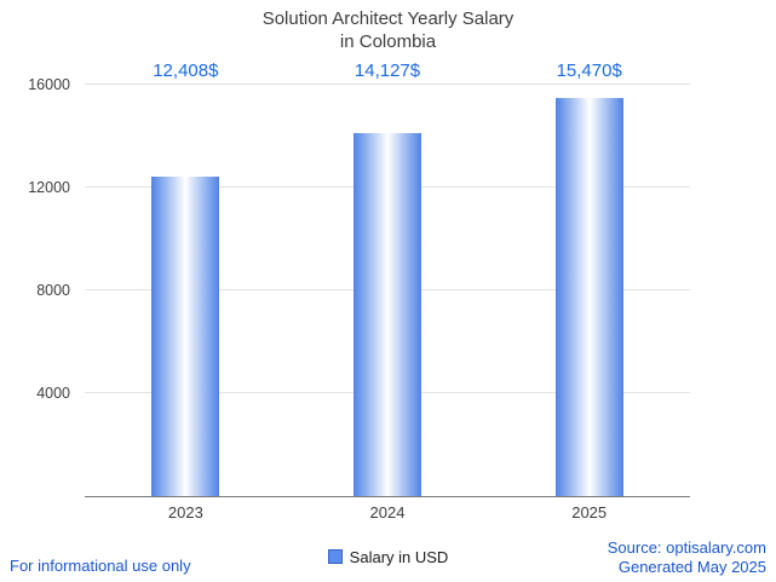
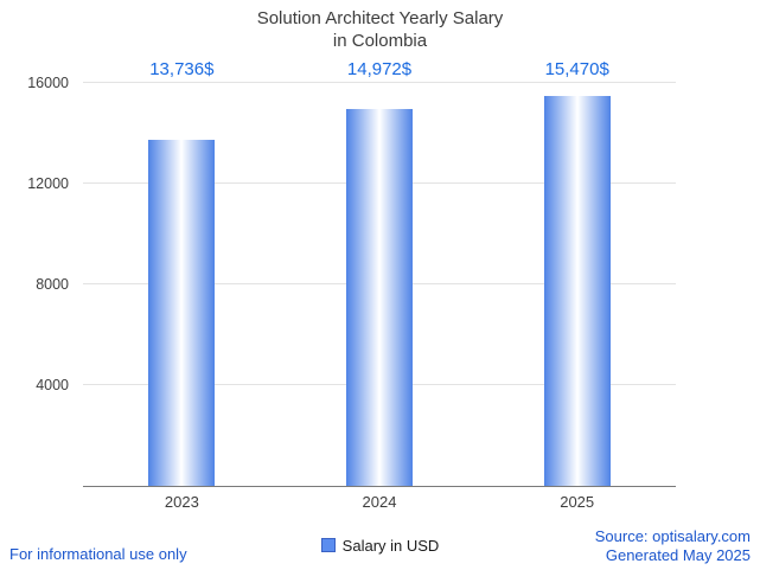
2023: 12,408 -> 13,736
2024: 14,127 -> 14,972
